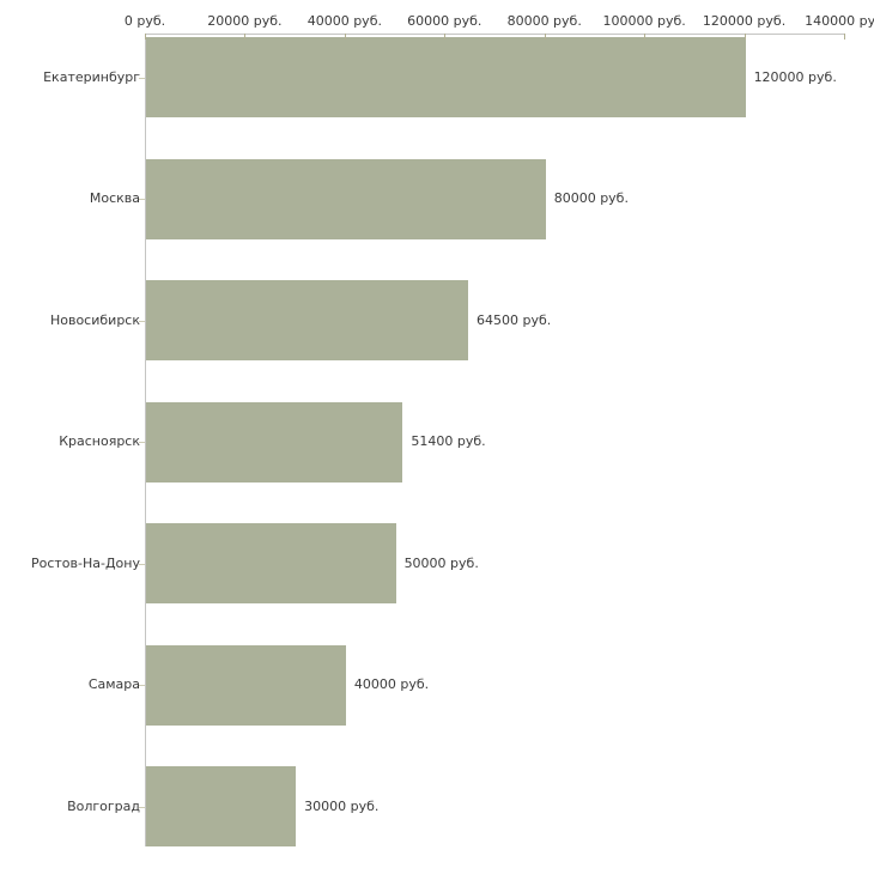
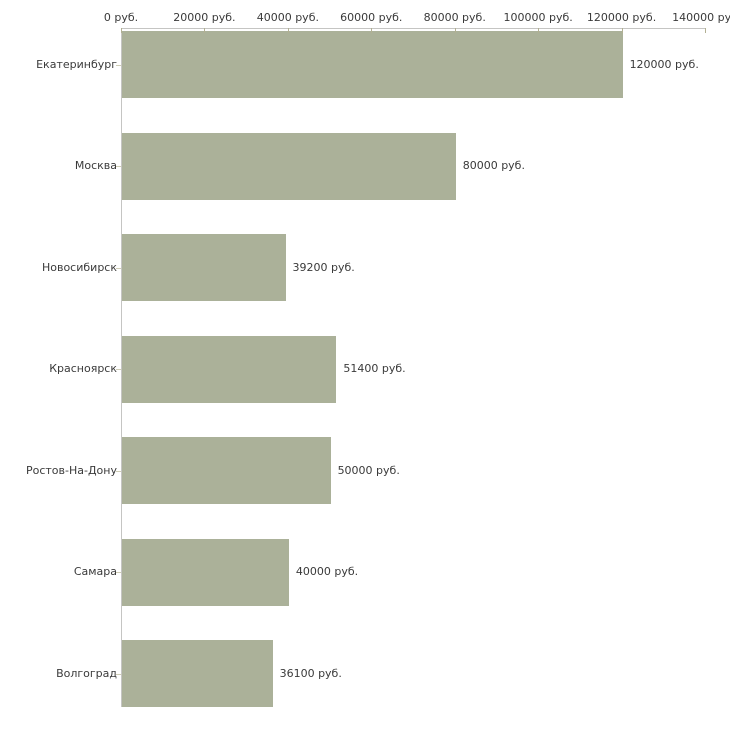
Новосибирск: 64500 -> 39200
Волгоград: 30000 -> 36100
